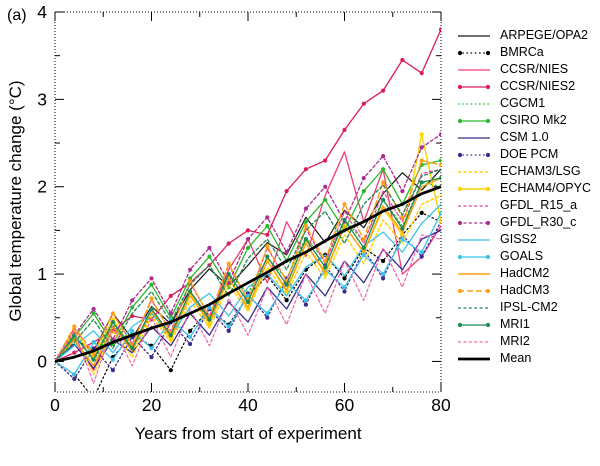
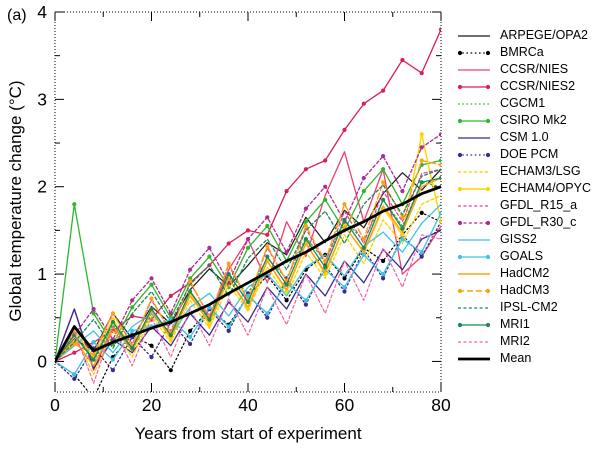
CCSR/NIES/4: 0.2 -> 0.6
CSIRO Mk2/4: 0.3 -> 1.8
CSM 1.0/4: 0.2 -> 0.6
HadCM3/4: 0.4 -> 0.2
Mean/4: 0.1 -> 0.4
GOALS/20: 0.1 -> 0.4
